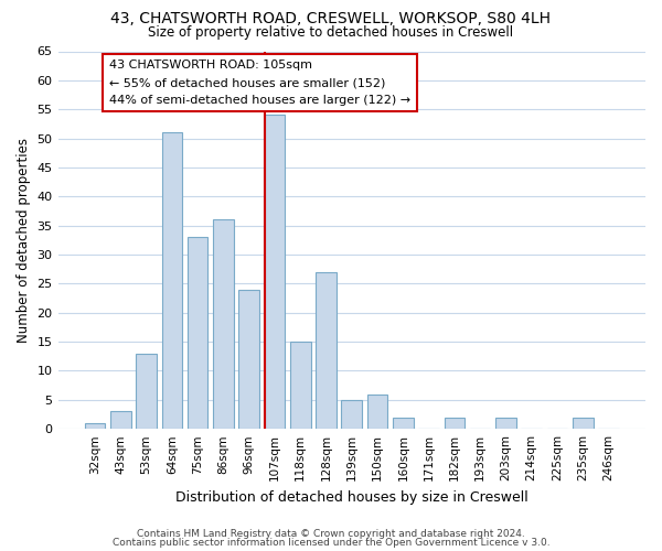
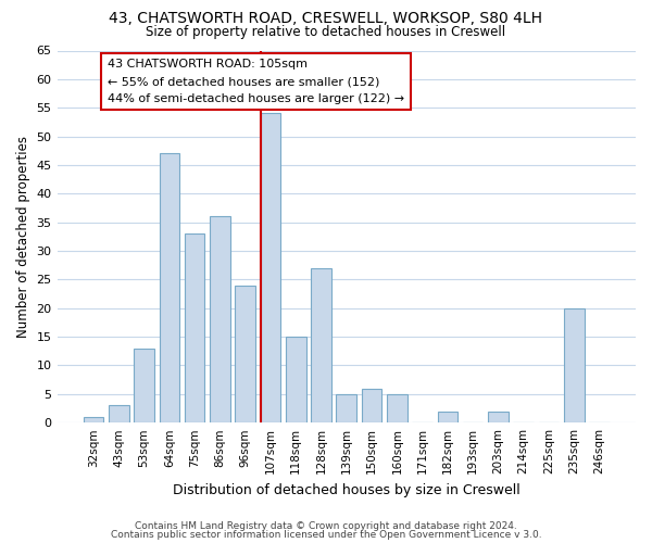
64sqm: 51 -> 47
160sqm: 2 -> 5
235sqm: 2 -> 20
